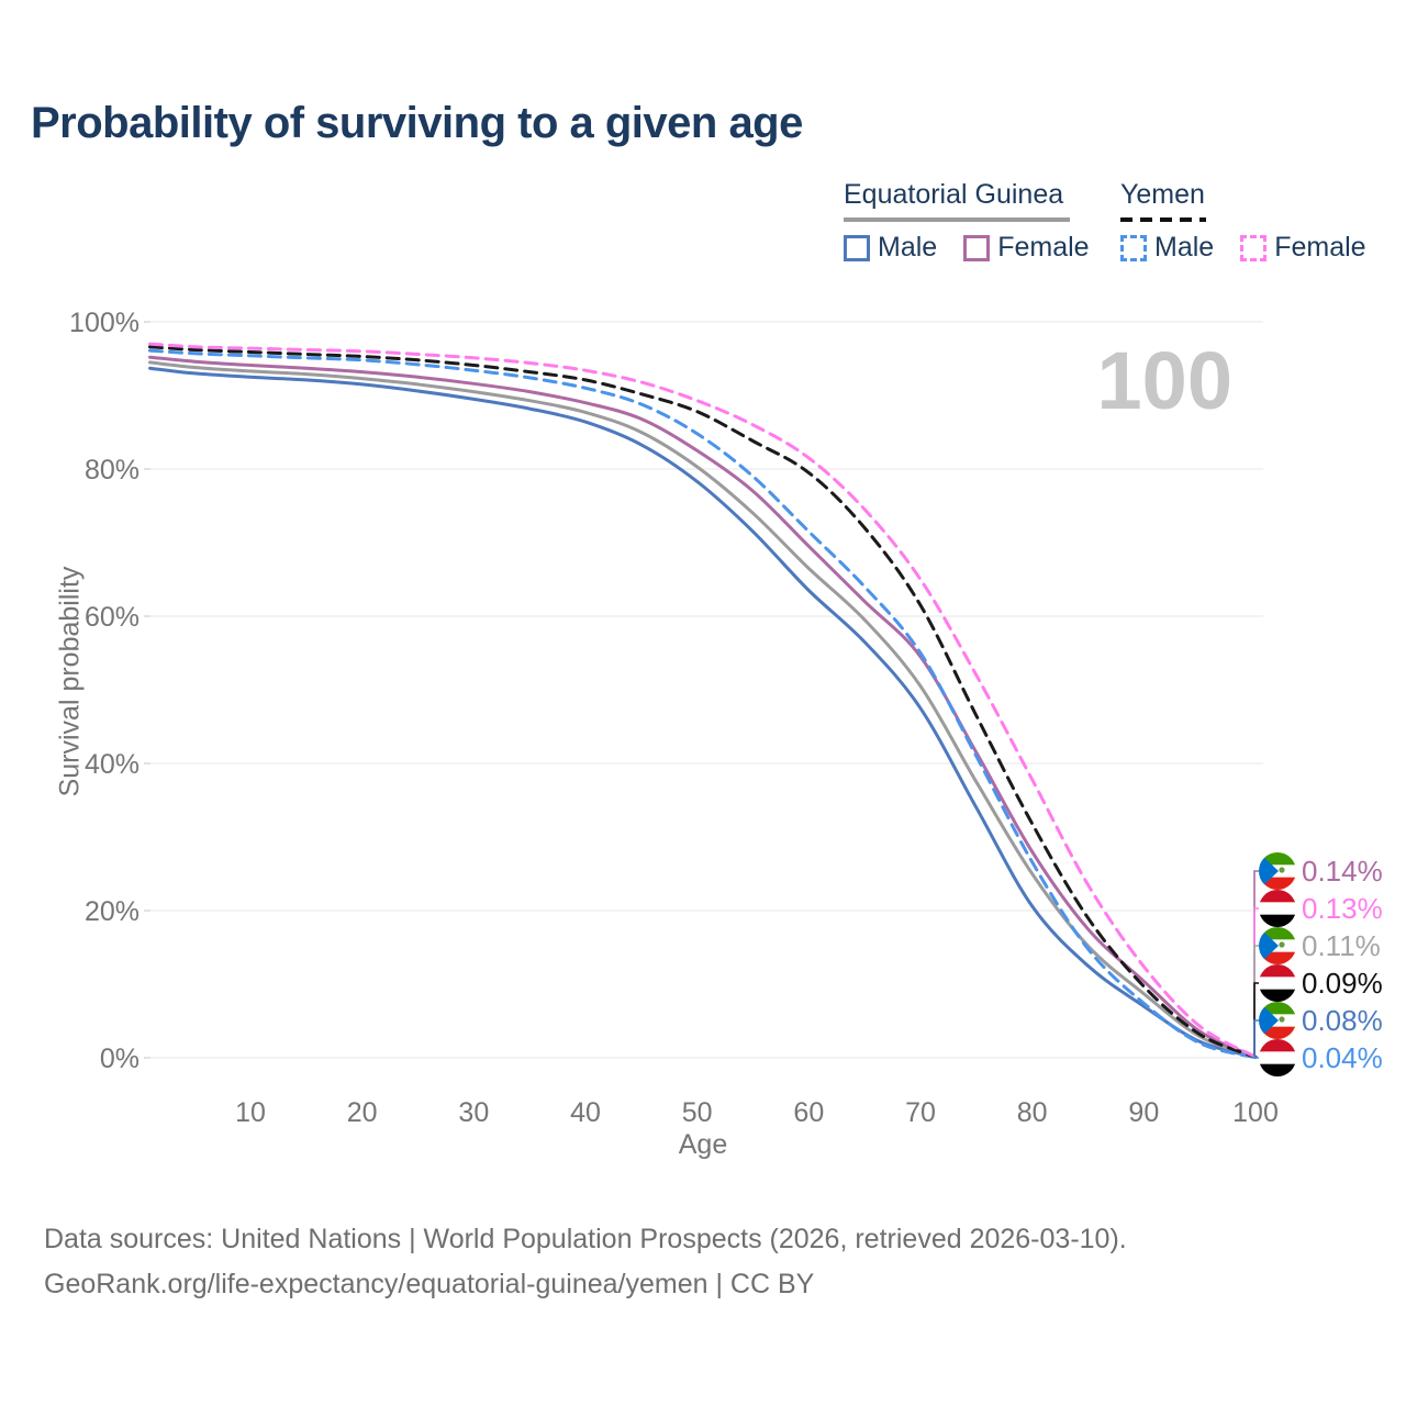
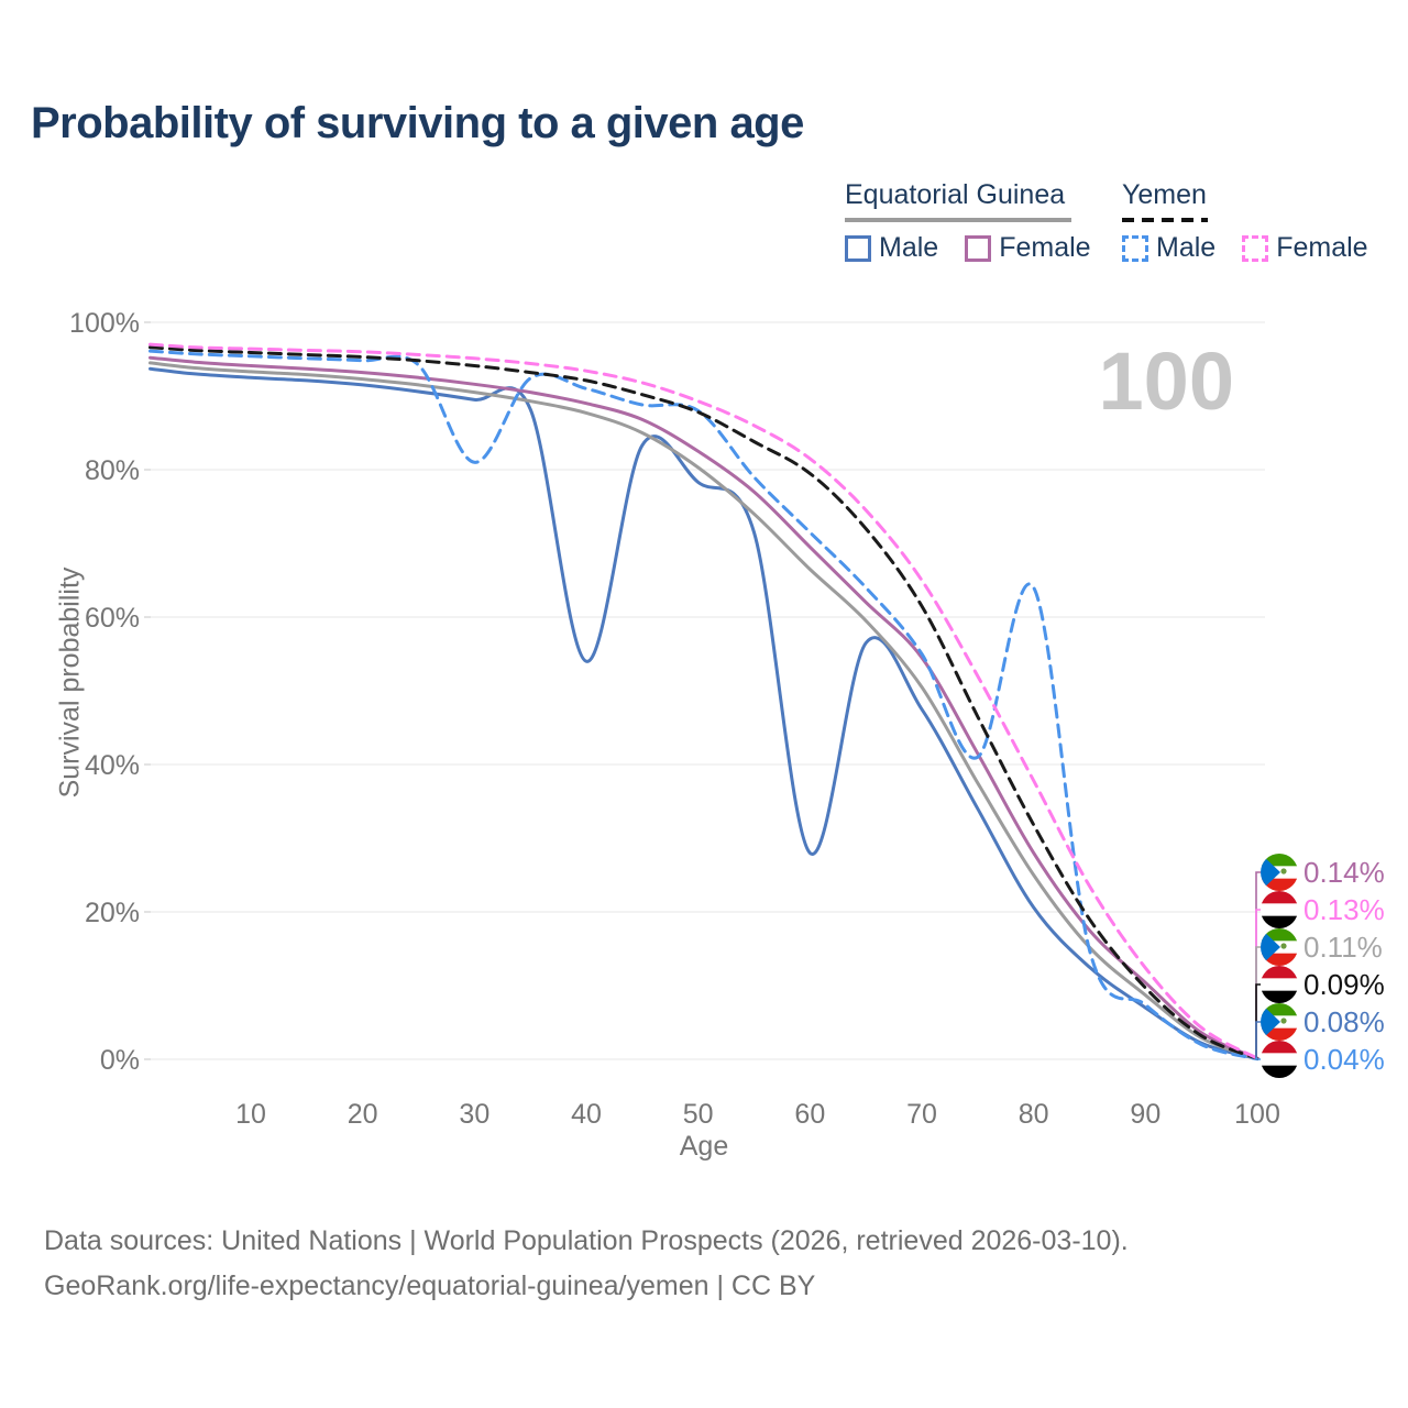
Yemen Male/30: 93% -> 81%
Equatorial Guinea Male/40: 86% -> 54%
Yemen Male/50: 85% -> 88%
Equatorial Guinea Male/60: 64% -> 28%
Yemen Male/80: 27% -> 64%
